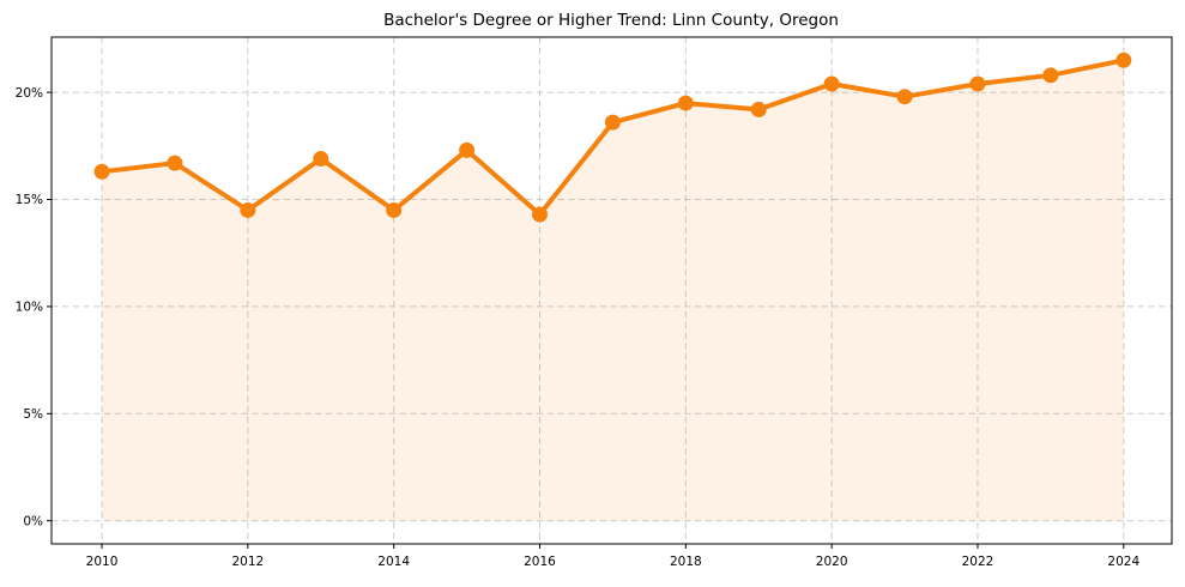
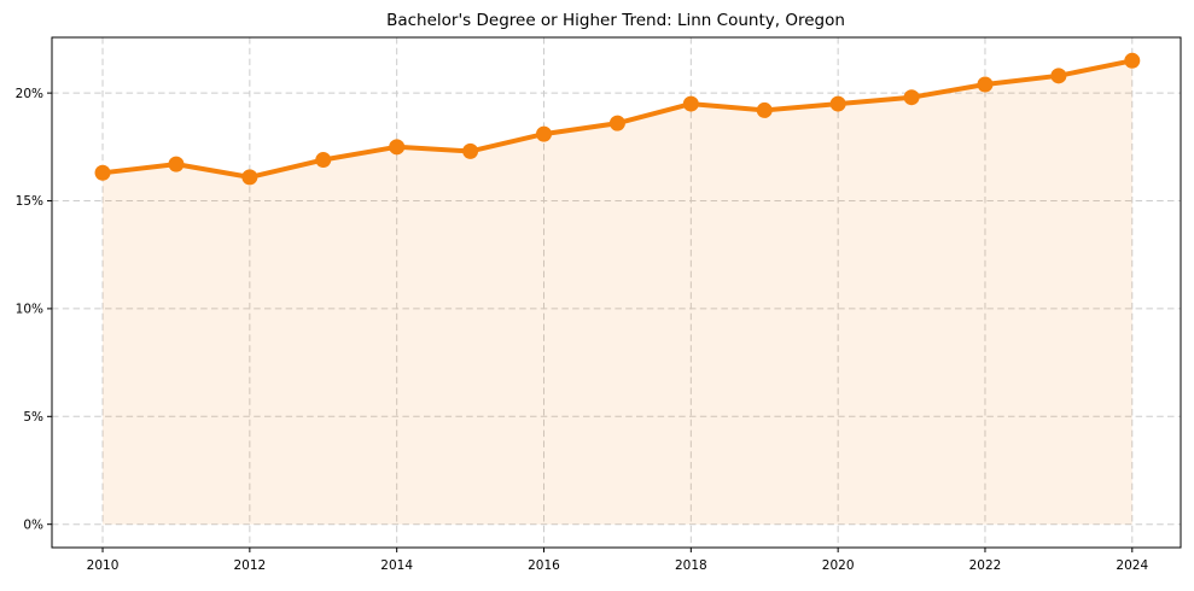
2012: 14.5% -> 16.1%
2014: 14.5% -> 17.5%
2016: 14.3% -> 18.1%
2020: 20.4% -> 19.5%
